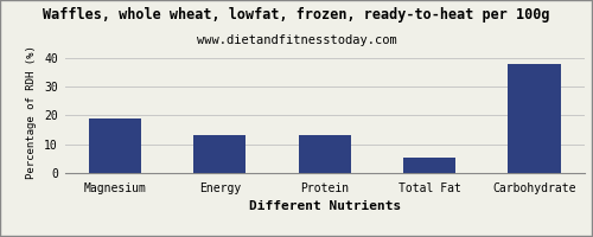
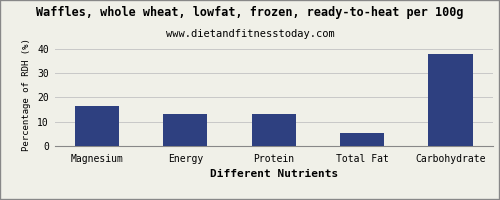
Magnesium: 19.0 -> 16.5
